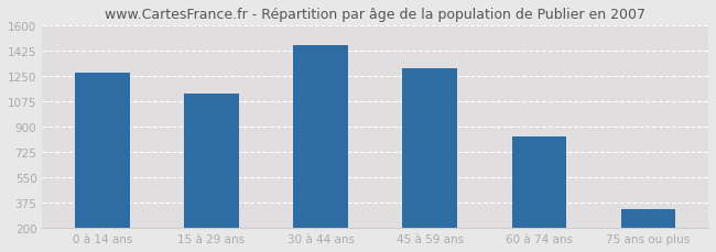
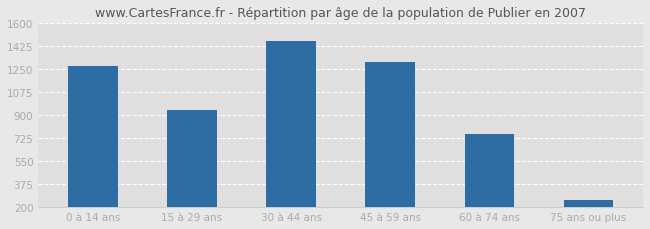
15 à 29 ans: 1130 -> 940
60 à 74 ans: 830 -> 760
75 ans ou plus: 330 -> 260
